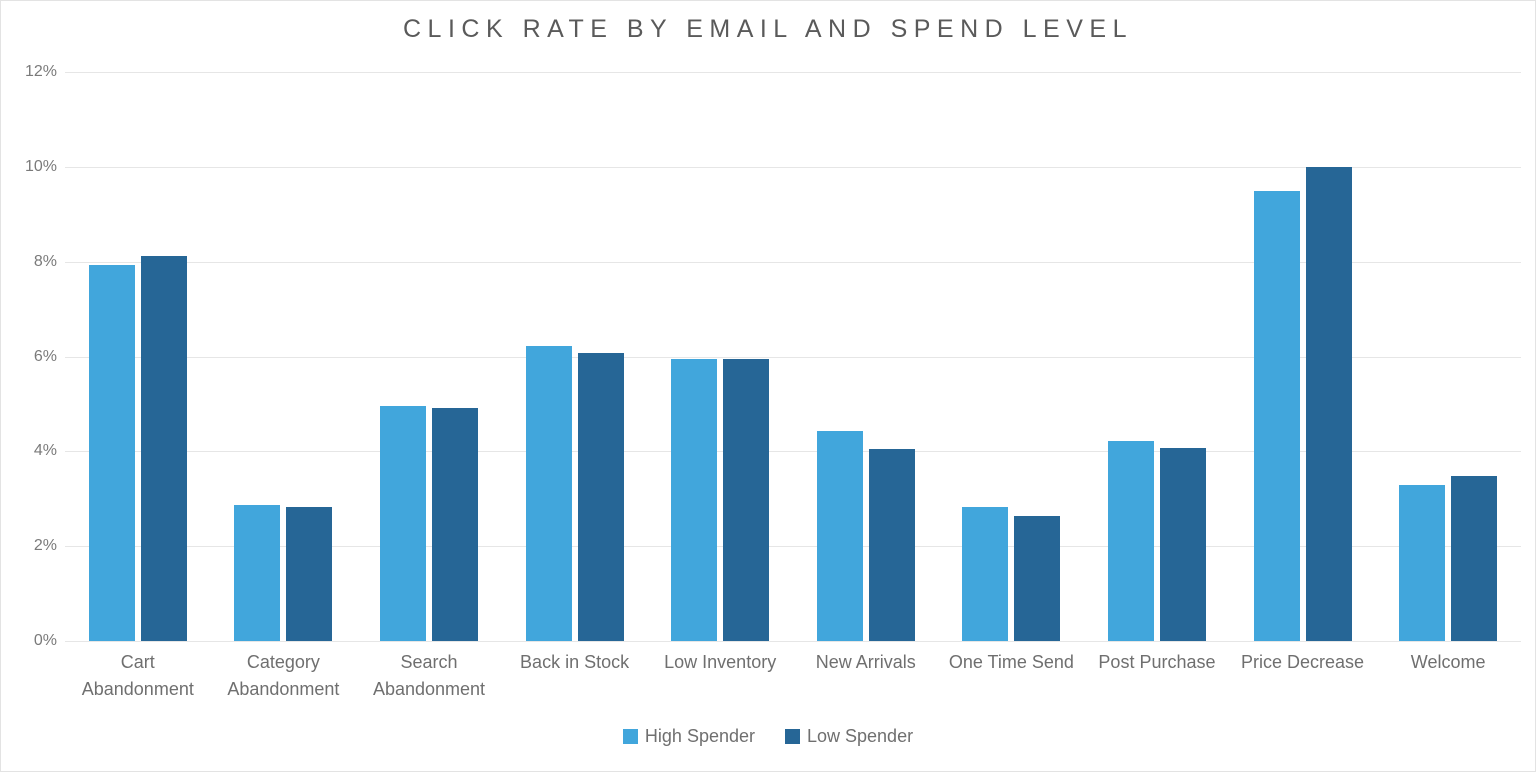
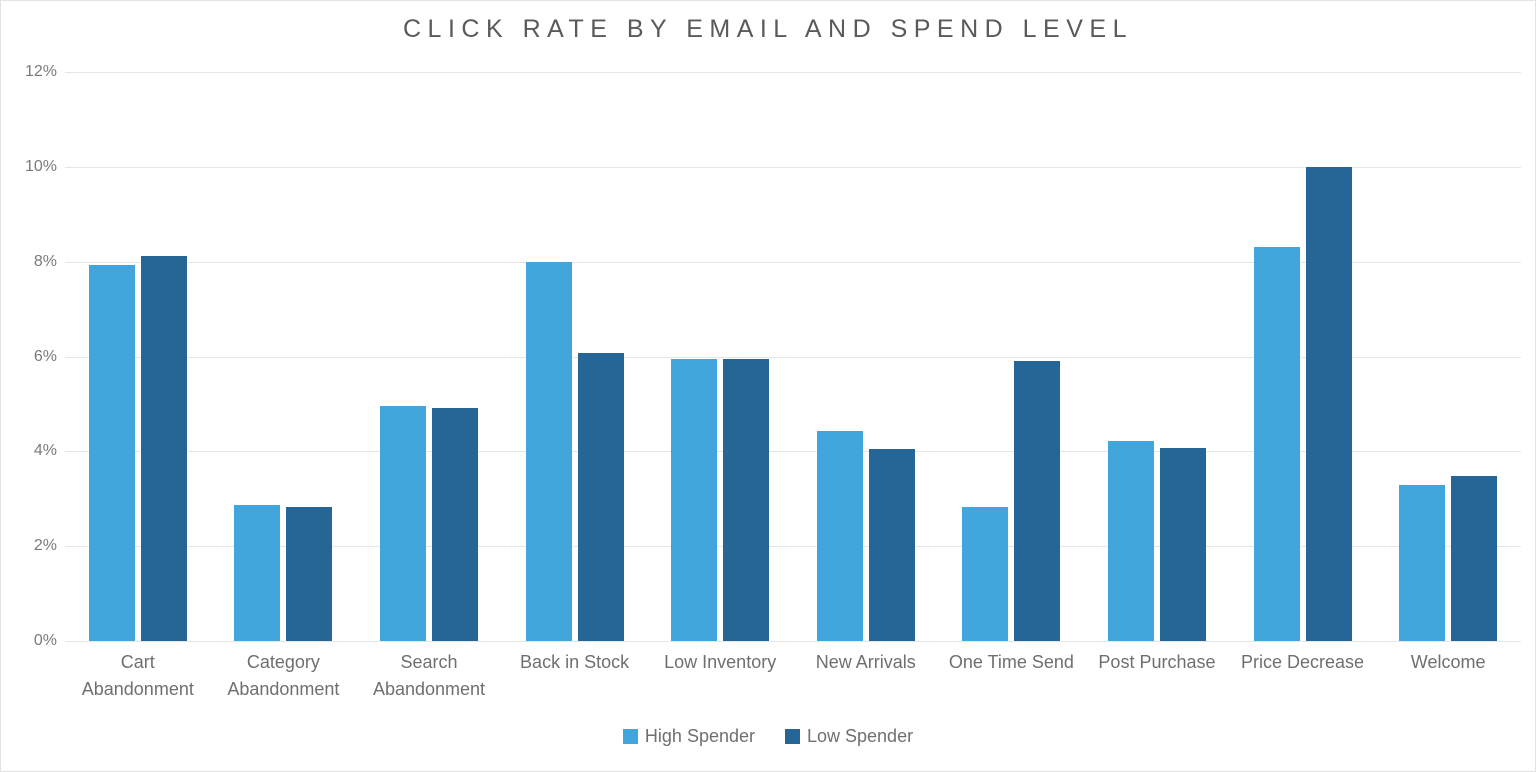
High Spender/Back in Stock: 6.2% -> 8.0%
Low Spender/One Time Send: 2.6% -> 5.9%
High Spender/Price Decrease: 9.5% -> 8.3%
